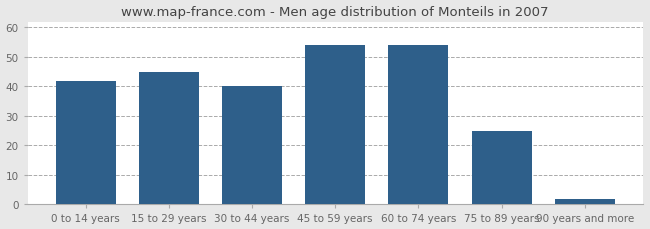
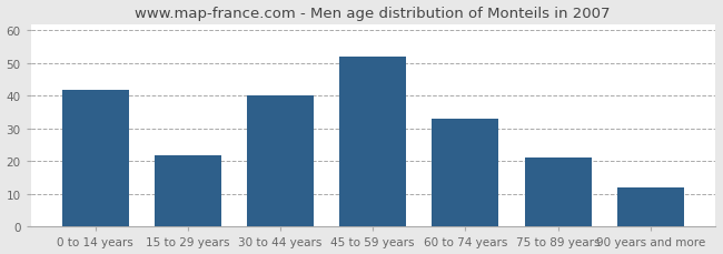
15 to 29 years: 45 -> 22
45 to 59 years: 54 -> 52
60 to 74 years: 54 -> 33
75 to 89 years: 25 -> 21
90 years and more: 2 -> 12
